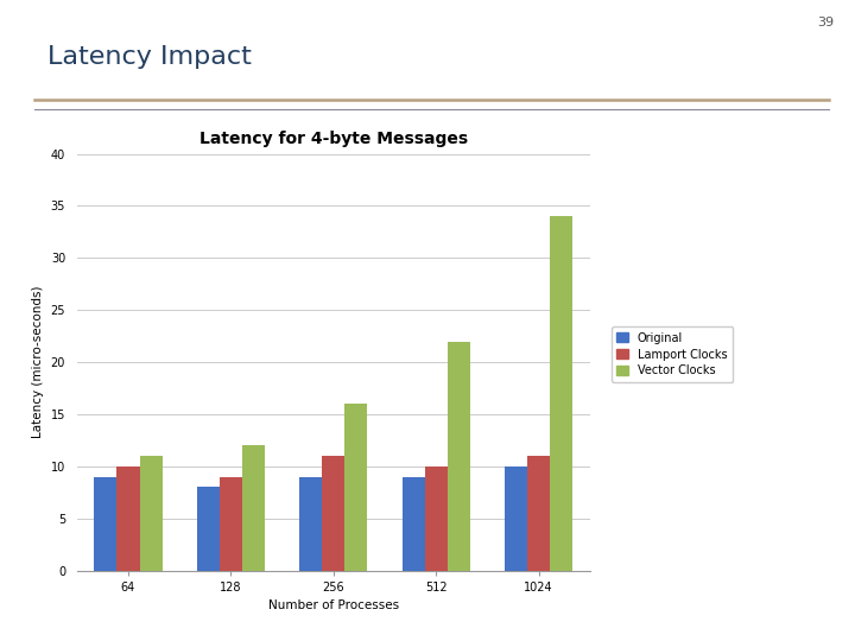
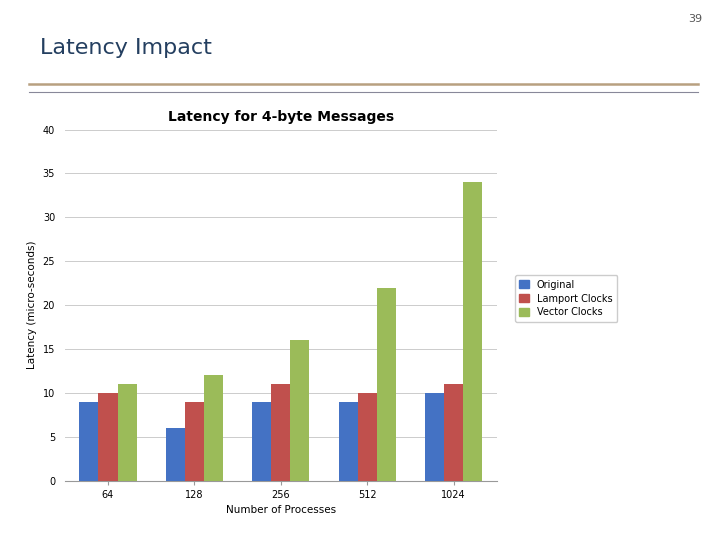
Original/128: 8 -> 6
